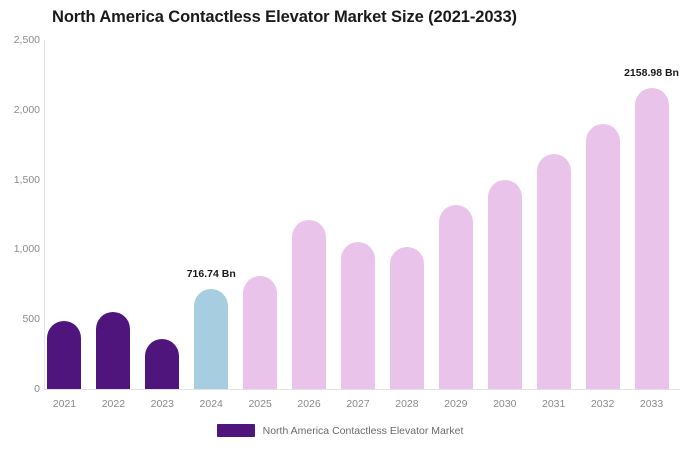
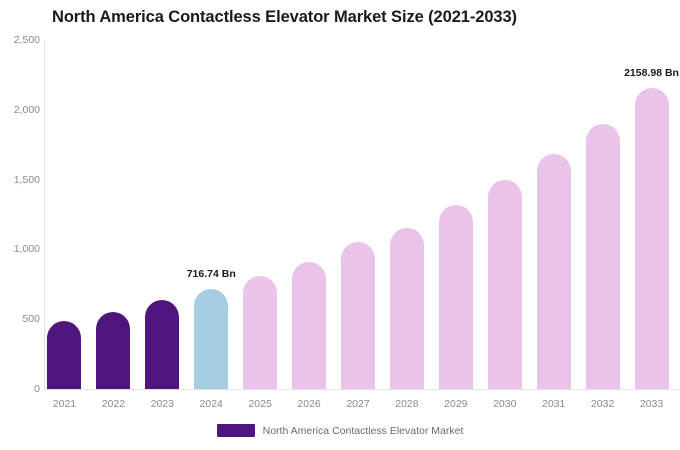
2023: 360 -> 640
2026: 1210 -> 910
2028: 1020 -> 1150
